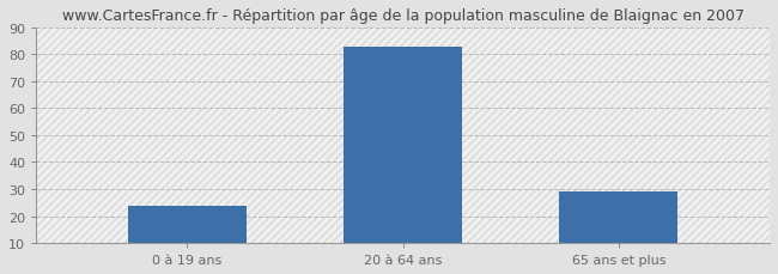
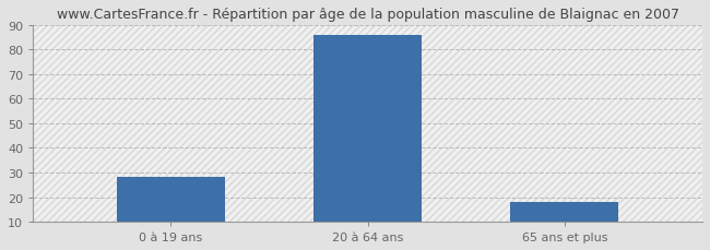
0 à 19 ans: 24 -> 28
20 à 64 ans: 83 -> 86
65 ans et plus: 29 -> 18
